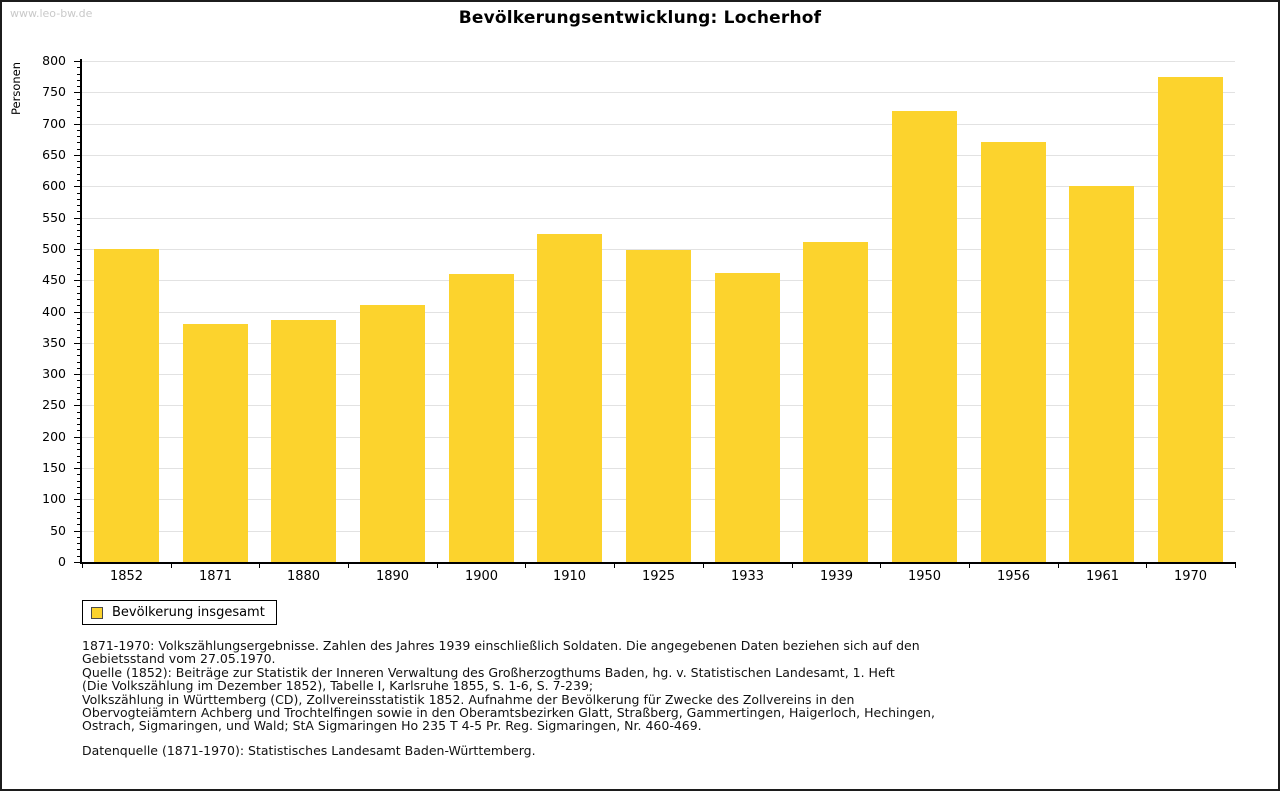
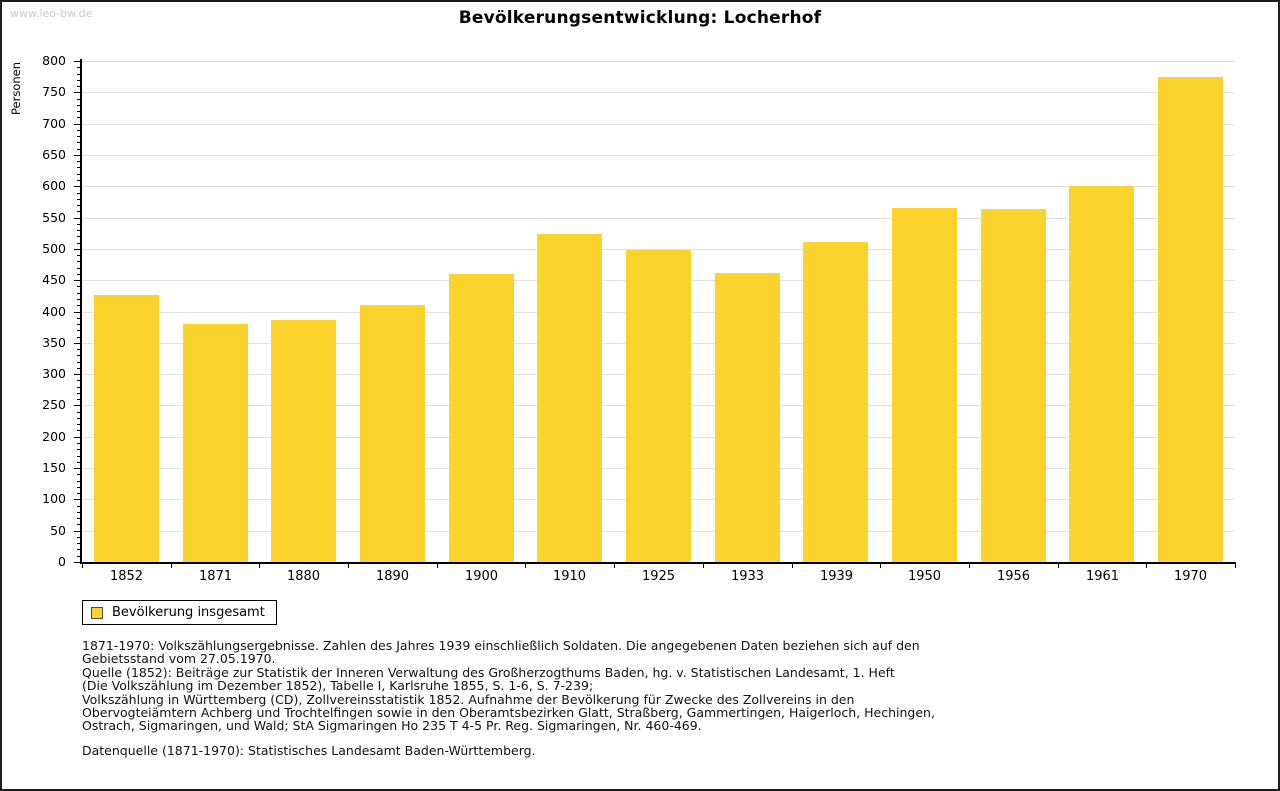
1852: 500 -> 430
1950: 720 -> 570
1956: 670 -> 560
